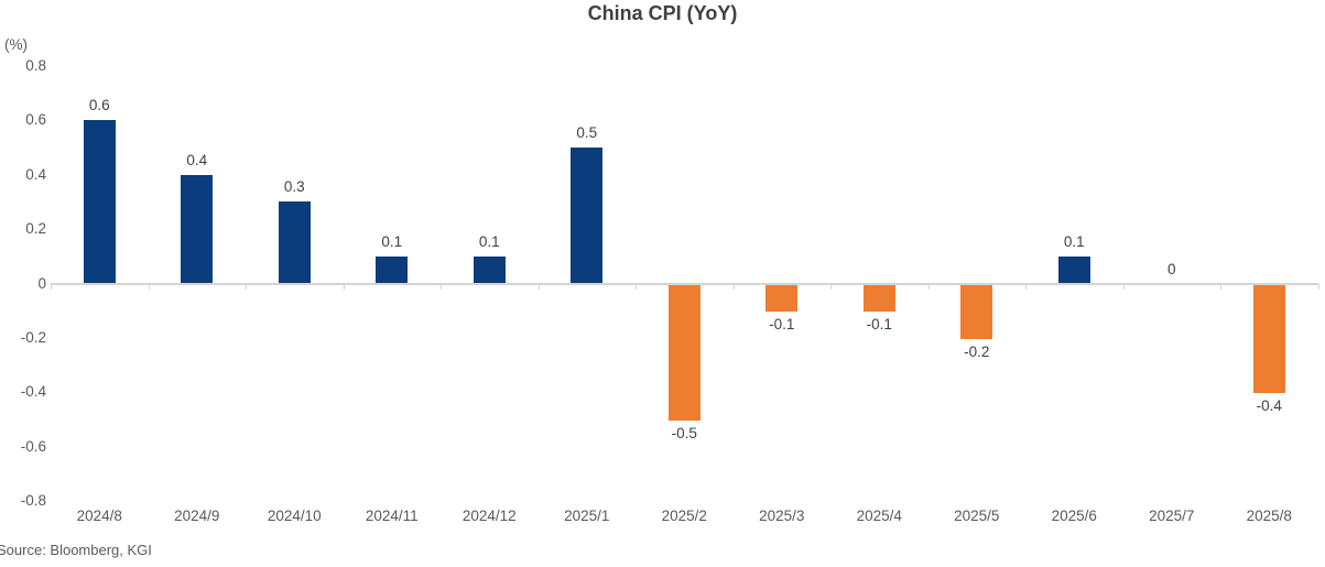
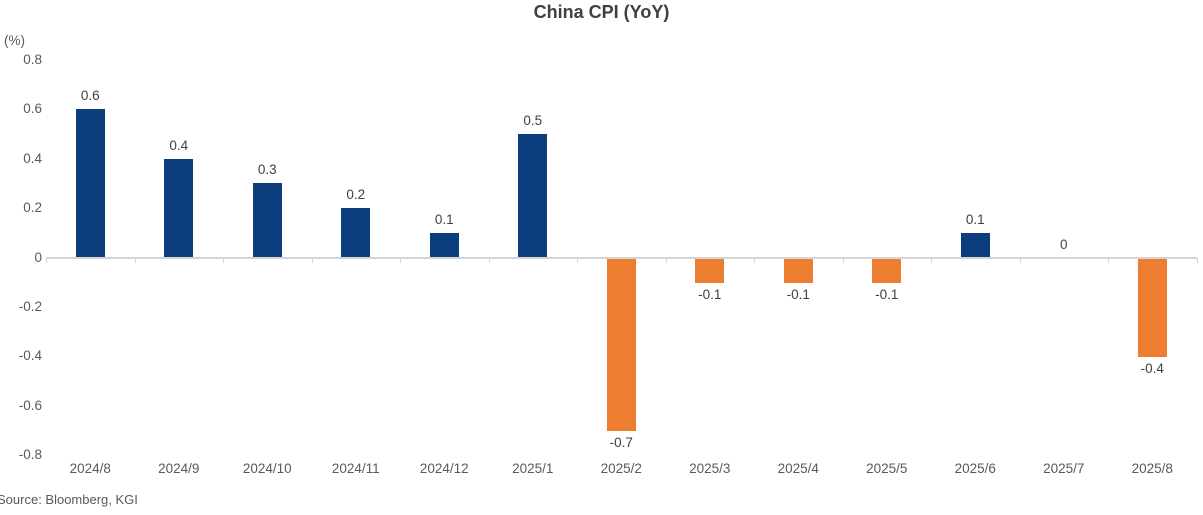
2024/11: 0.1 -> 0.2
2025/2: -0.5 -> -0.7
2025/5: -0.2 -> -0.1
